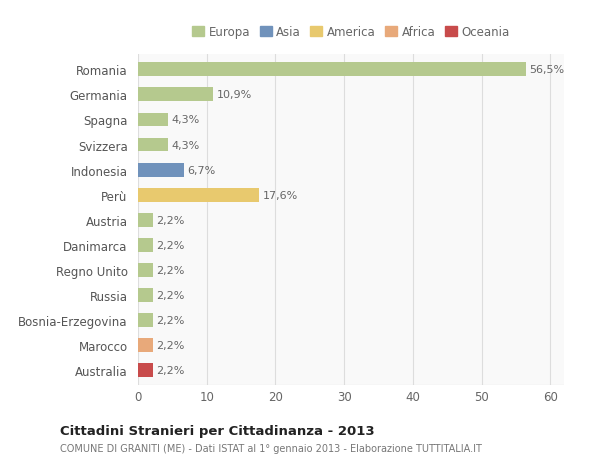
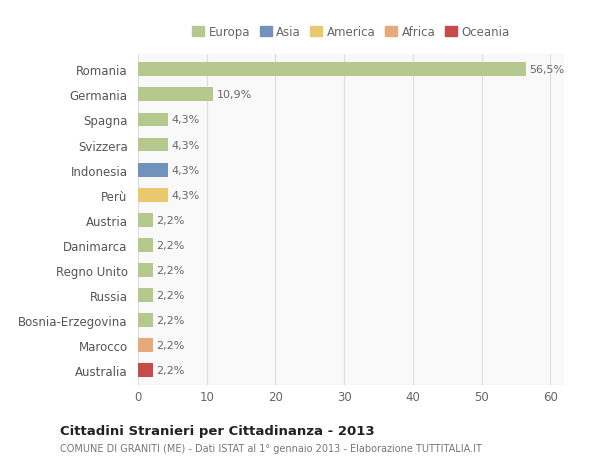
Indonesia: 6,7% -> 4,3%
Perù: 17,6% -> 4,3%
